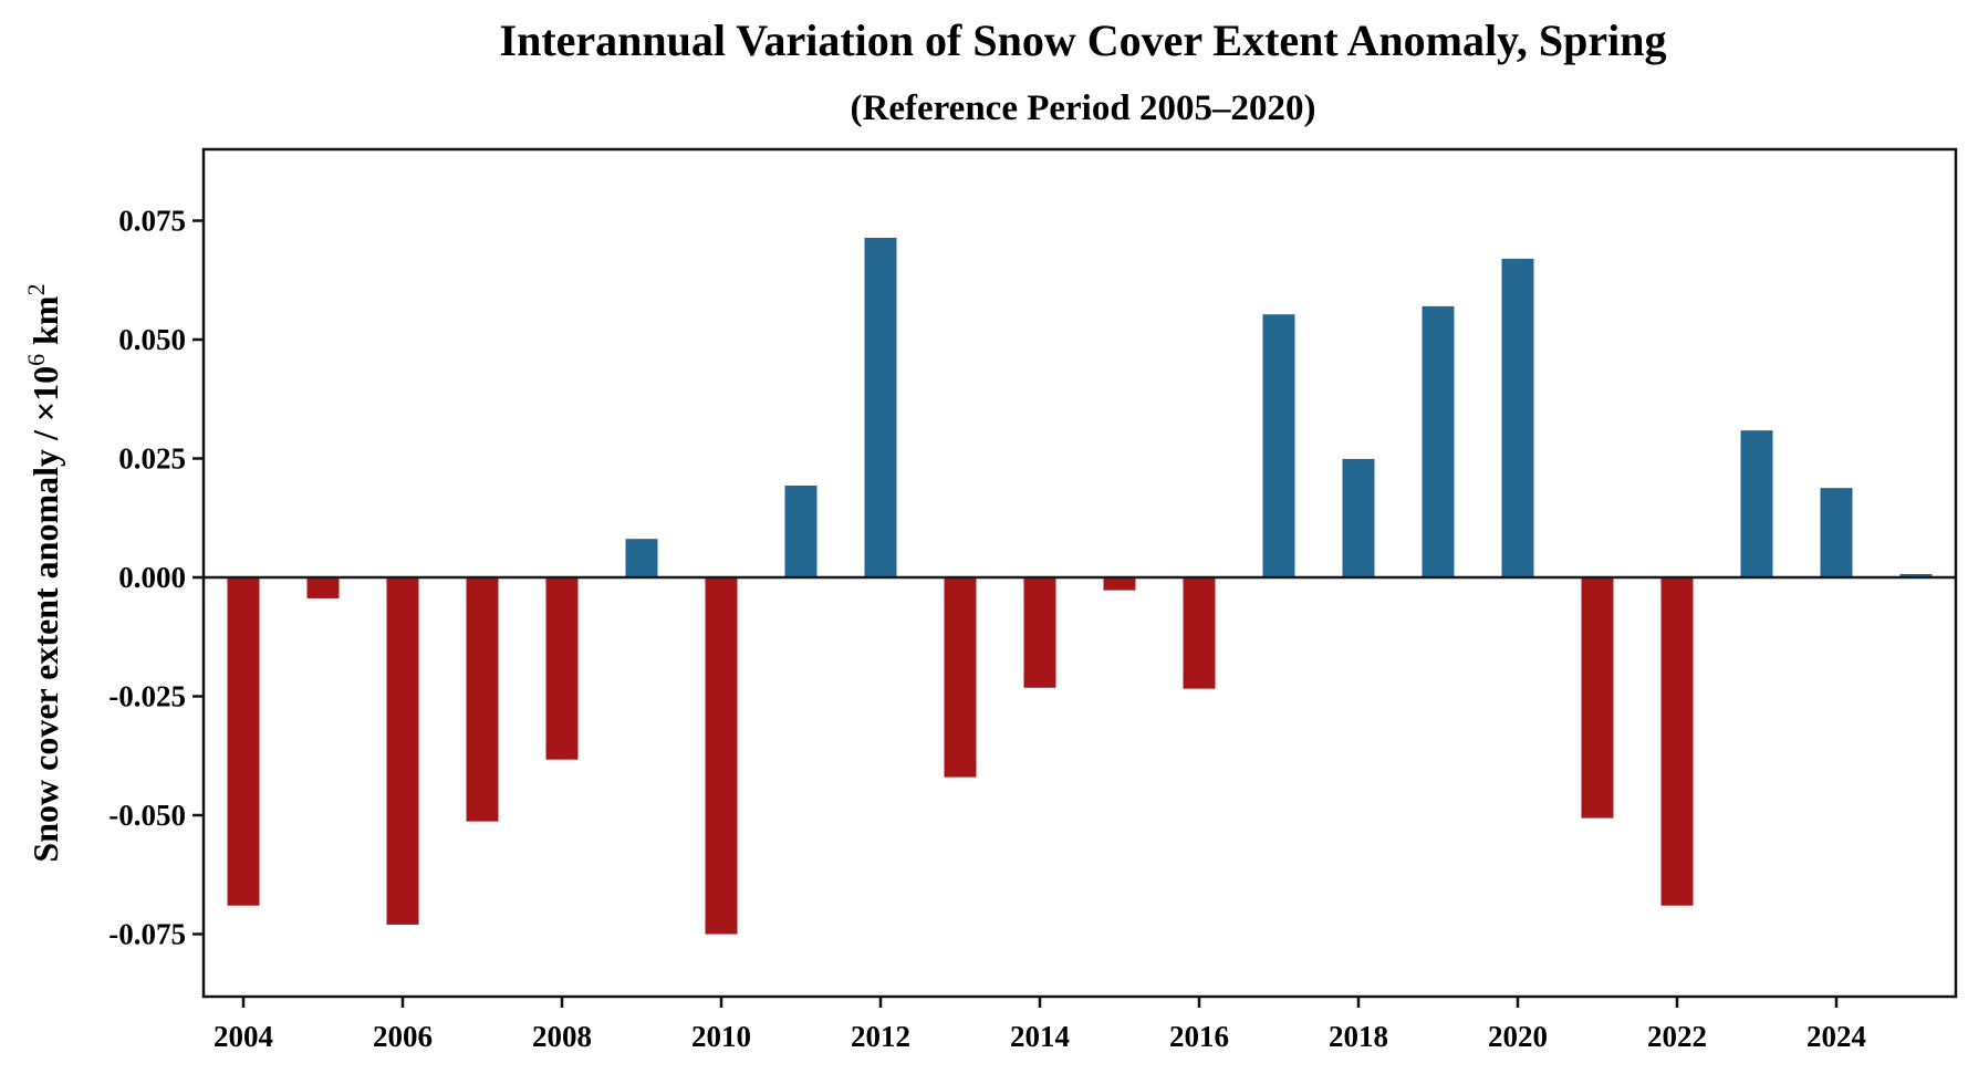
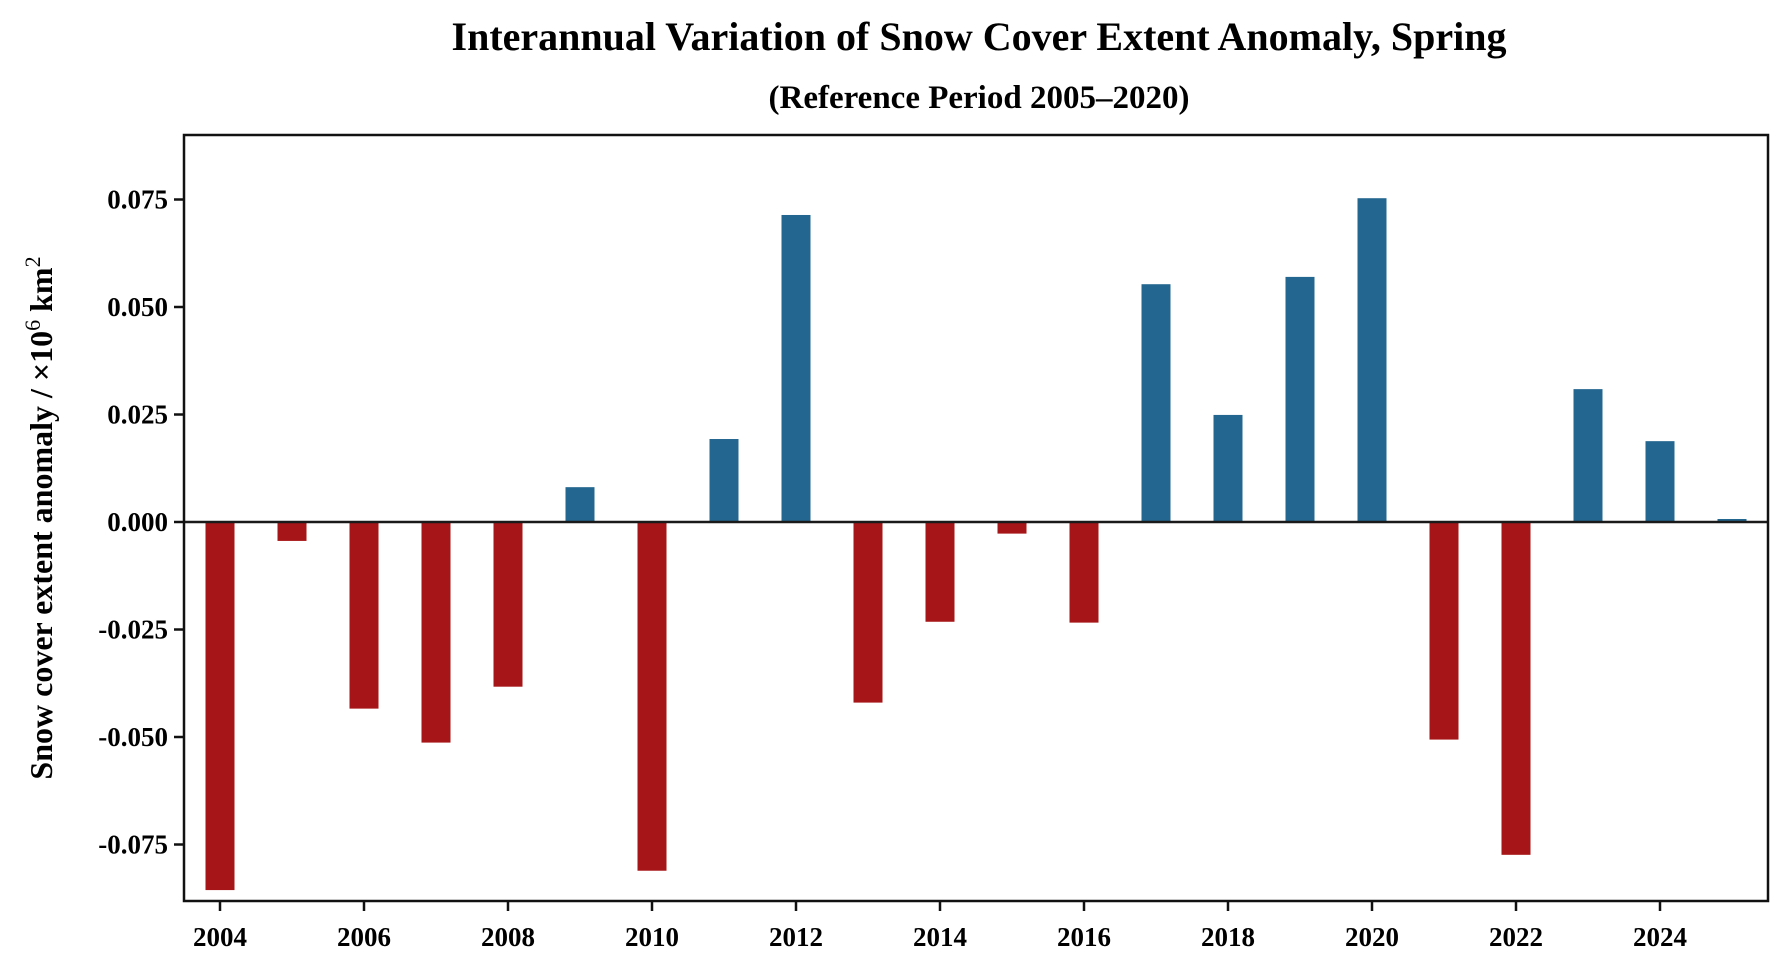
2004: -0.069 -> -0.086
2006: -0.073 -> -0.043
2010: -0.075 -> -0.081
2020: 0.067 -> 0.075
2022: -0.069 -> -0.077
